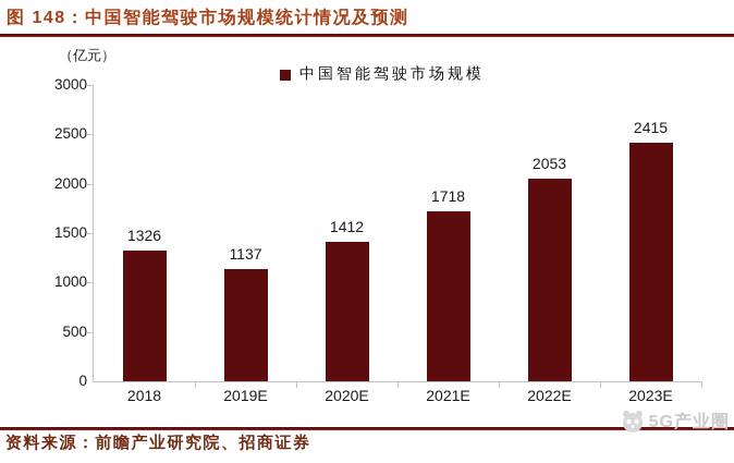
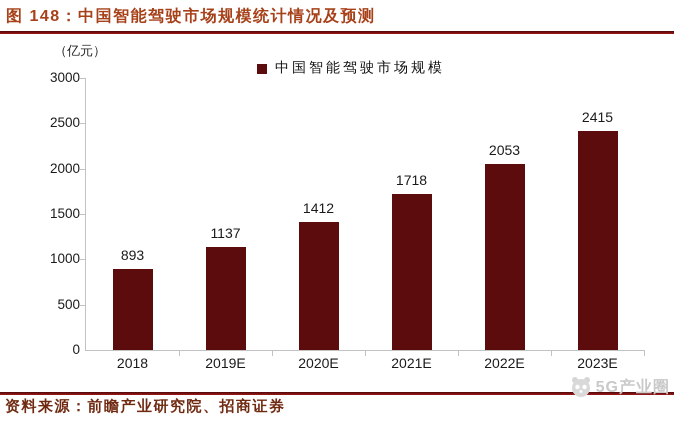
2018: 1326 -> 893
